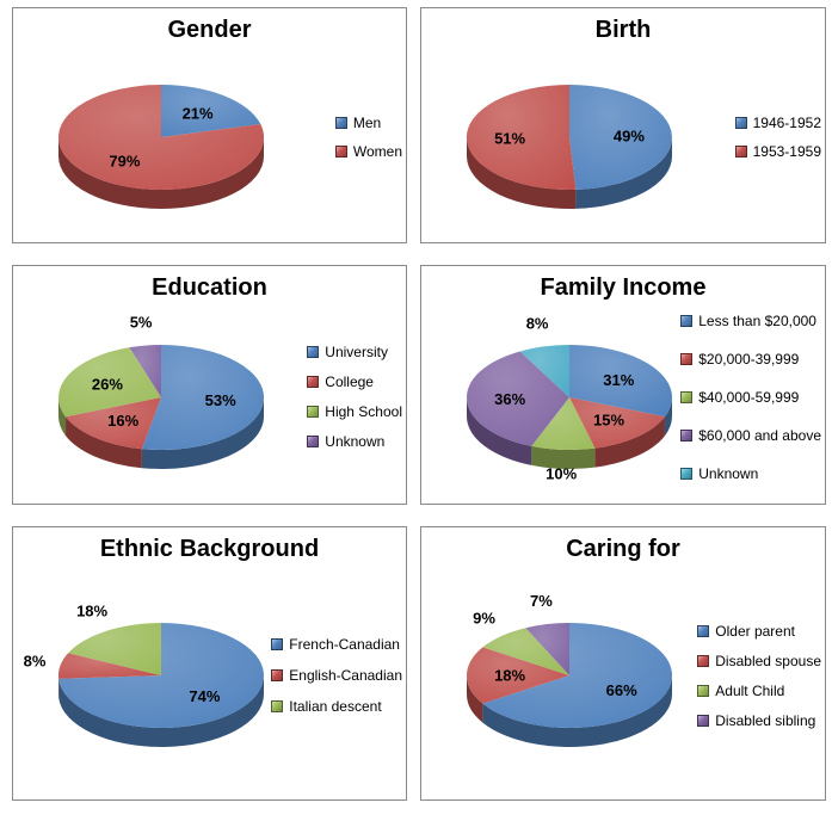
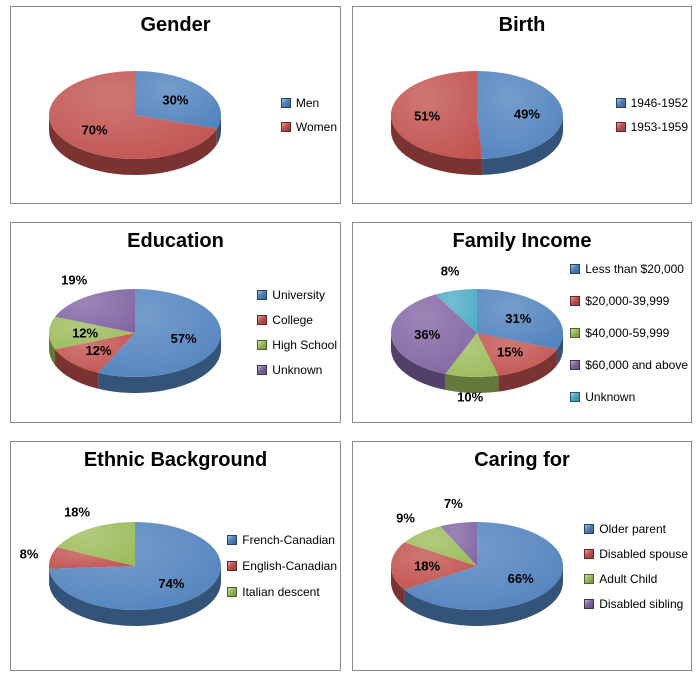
Gender/Men: 21% -> 30%
Gender/Women: 79% -> 70%
Education/University: 53% -> 57%
Education/College: 16% -> 12%
Education/High School: 26% -> 12%
Education/Unknown: 5% -> 19%
